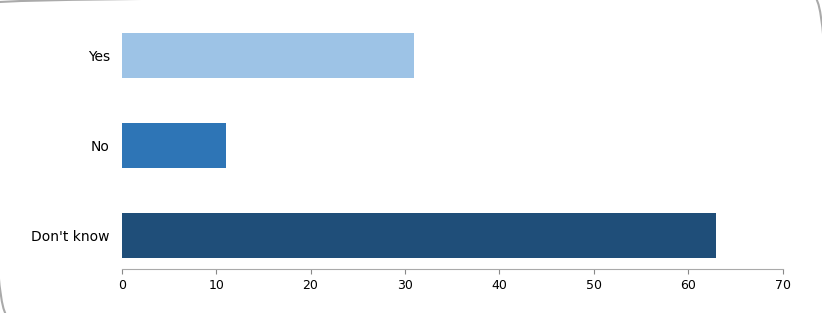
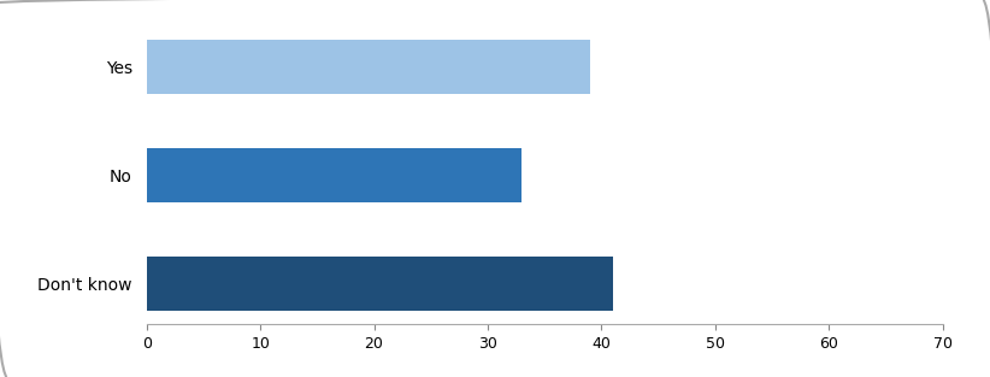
Yes: 31 -> 39
No: 11 -> 33
Don't know: 63 -> 41
